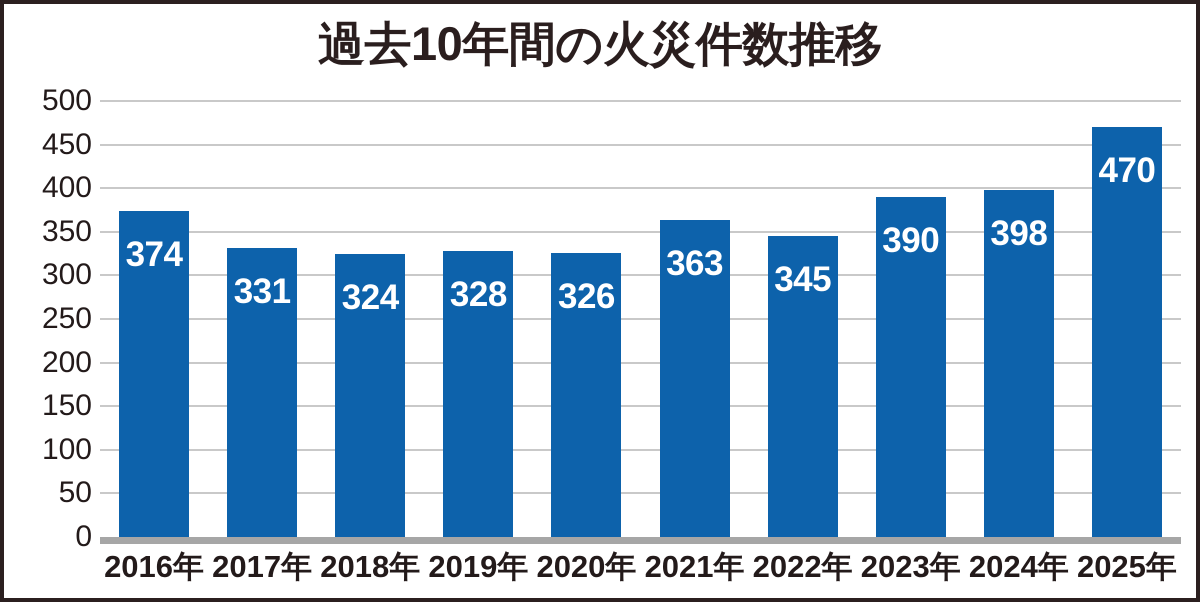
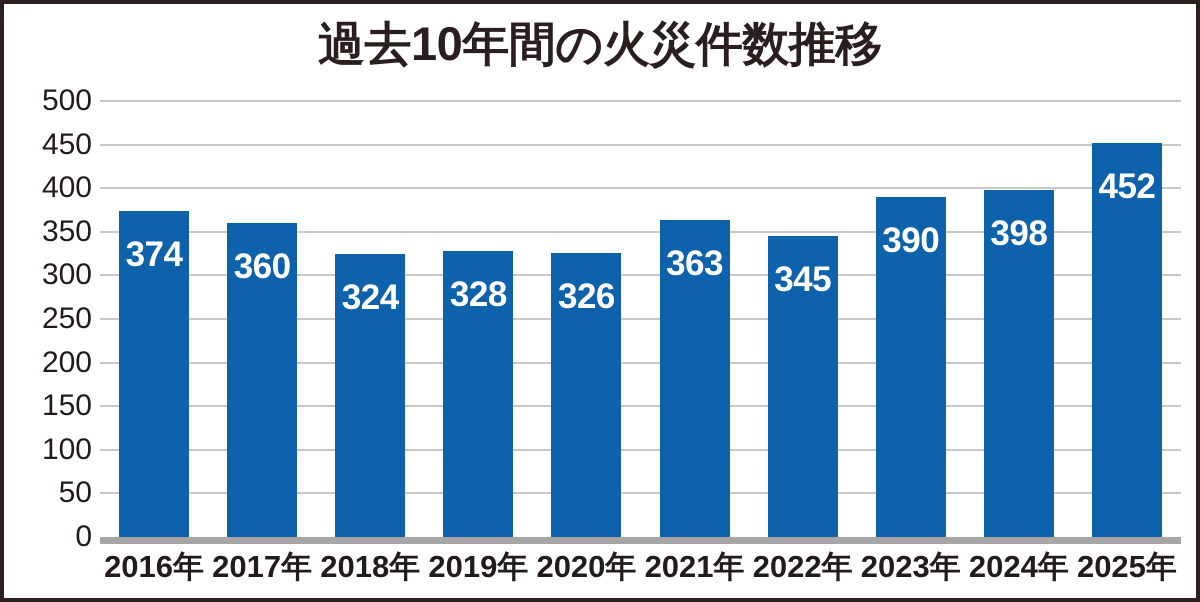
2017年: 331 -> 360
2025年: 470 -> 452
